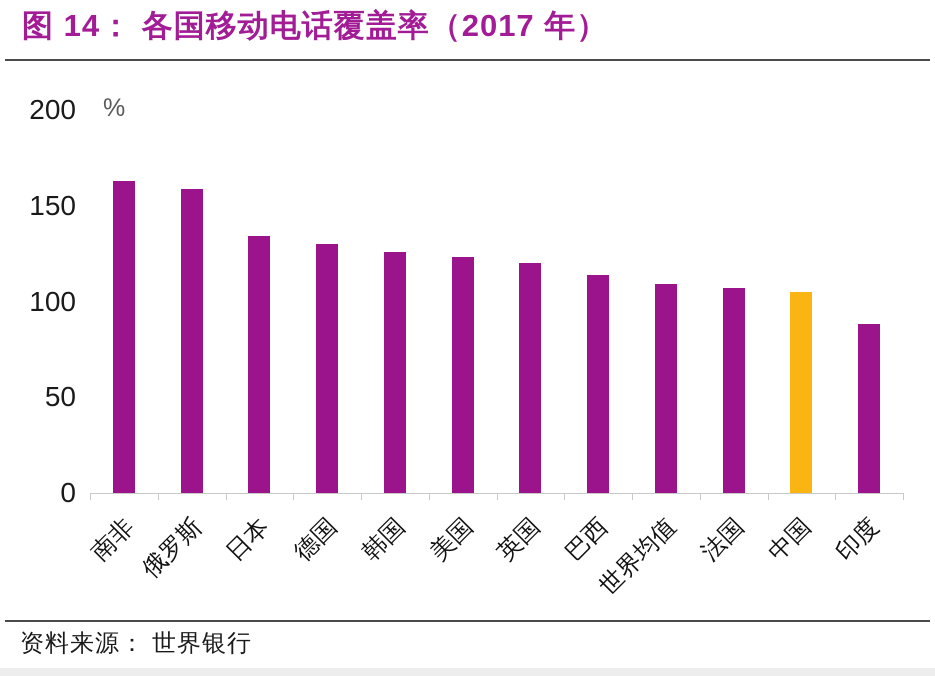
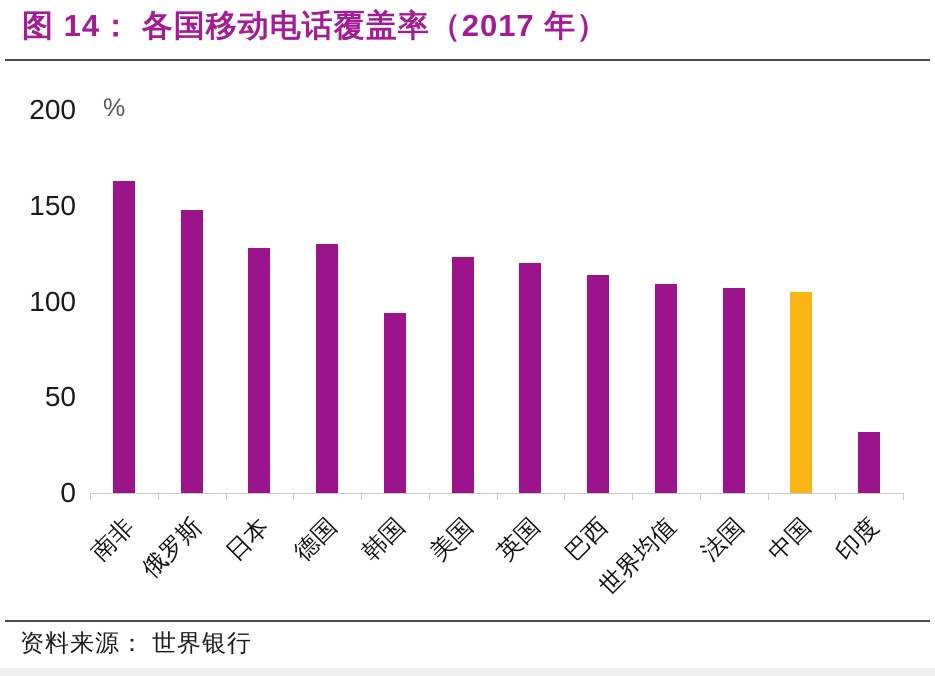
俄罗斯: 159 -> 148
日本: 134 -> 128
韩国: 126 -> 94
印度: 88 -> 32
